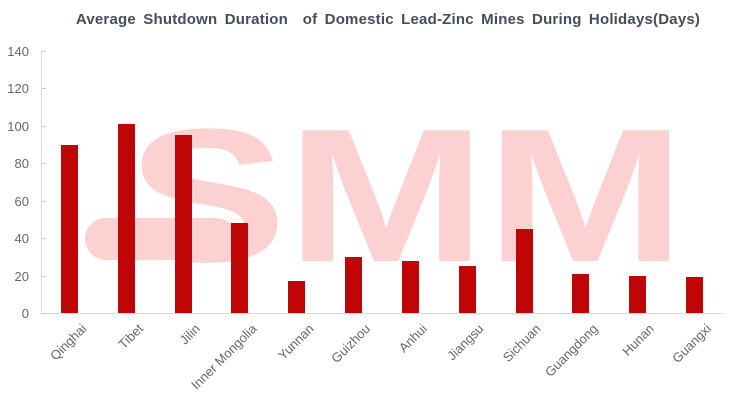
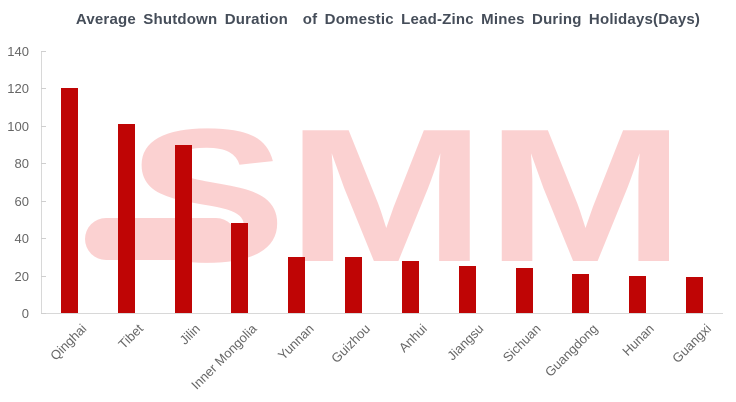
Qinghai: 90 -> 120
Jilin: 95 -> 90
Yunnan: 17 -> 30
Sichuan: 45 -> 24
